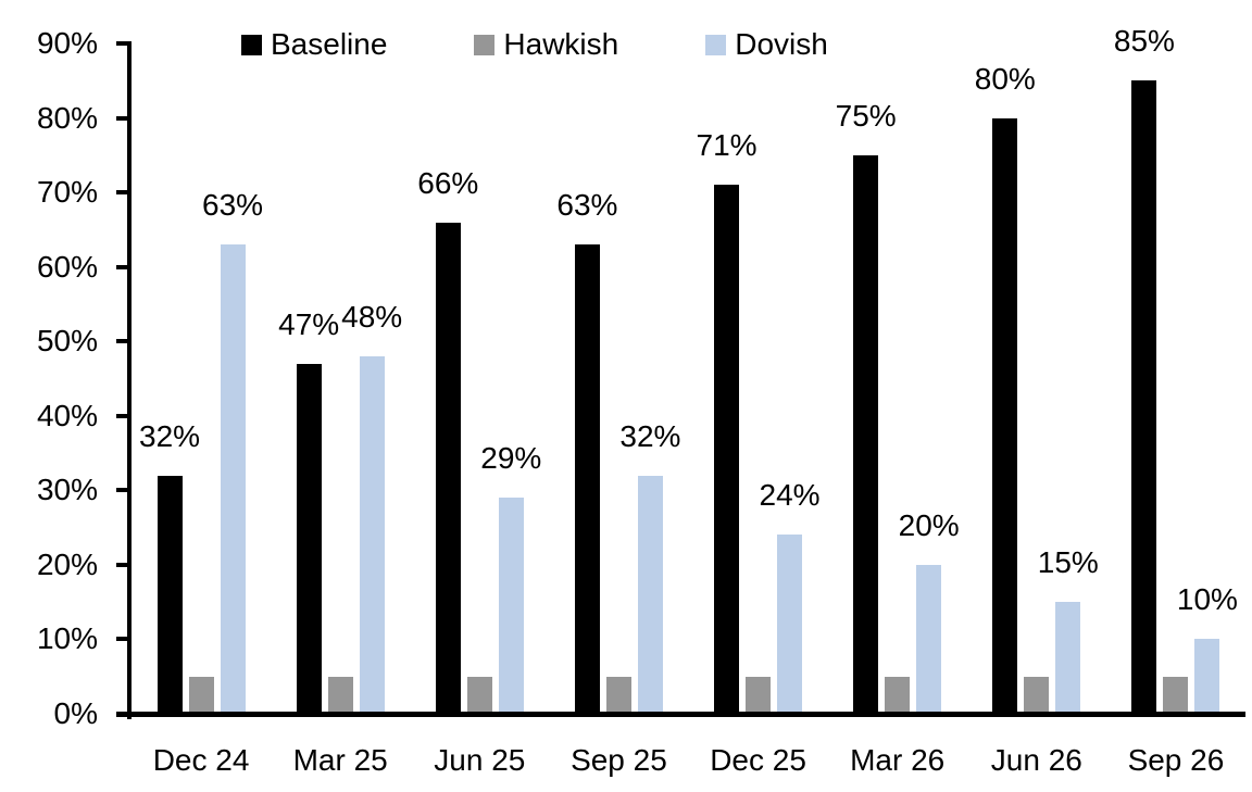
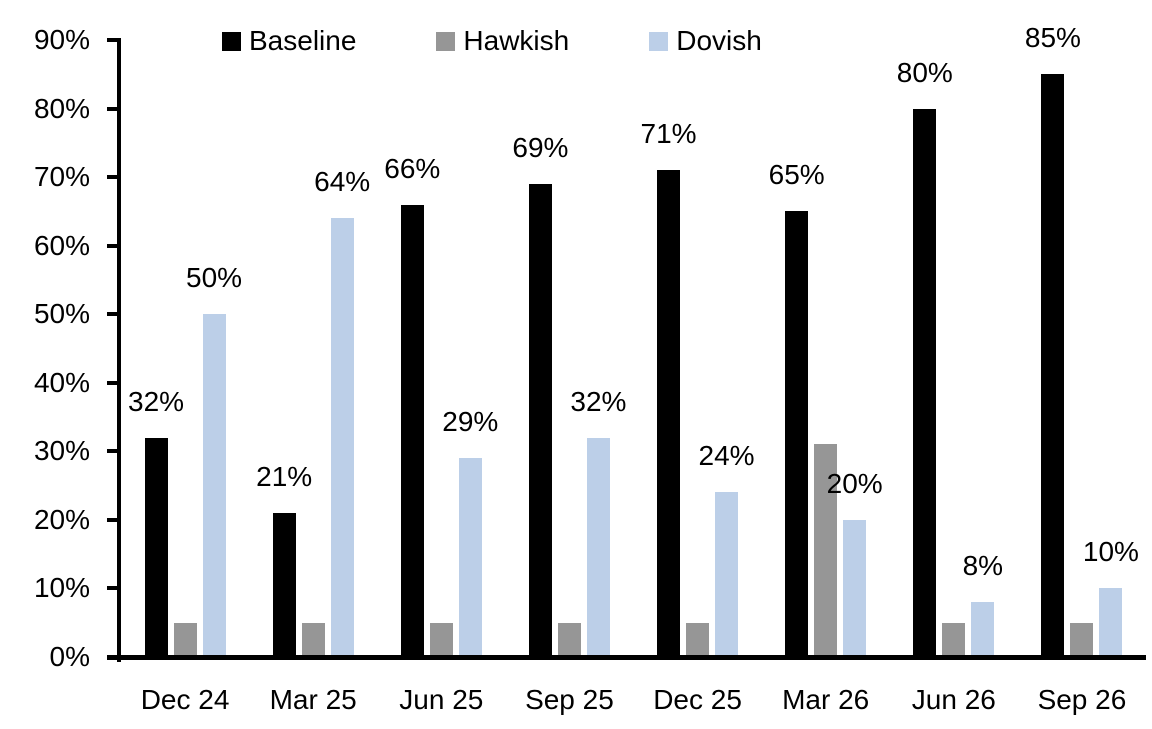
Dovish/Dec 24: 63% -> 50%
Baseline/Mar 25: 47% -> 21%
Dovish/Mar 25: 48% -> 64%
Baseline/Sep 25: 63% -> 69%
Baseline/Mar 26: 75% -> 65%
Hawkish/Mar 26: 5% -> 31%
Dovish/Jun 26: 15% -> 8%
